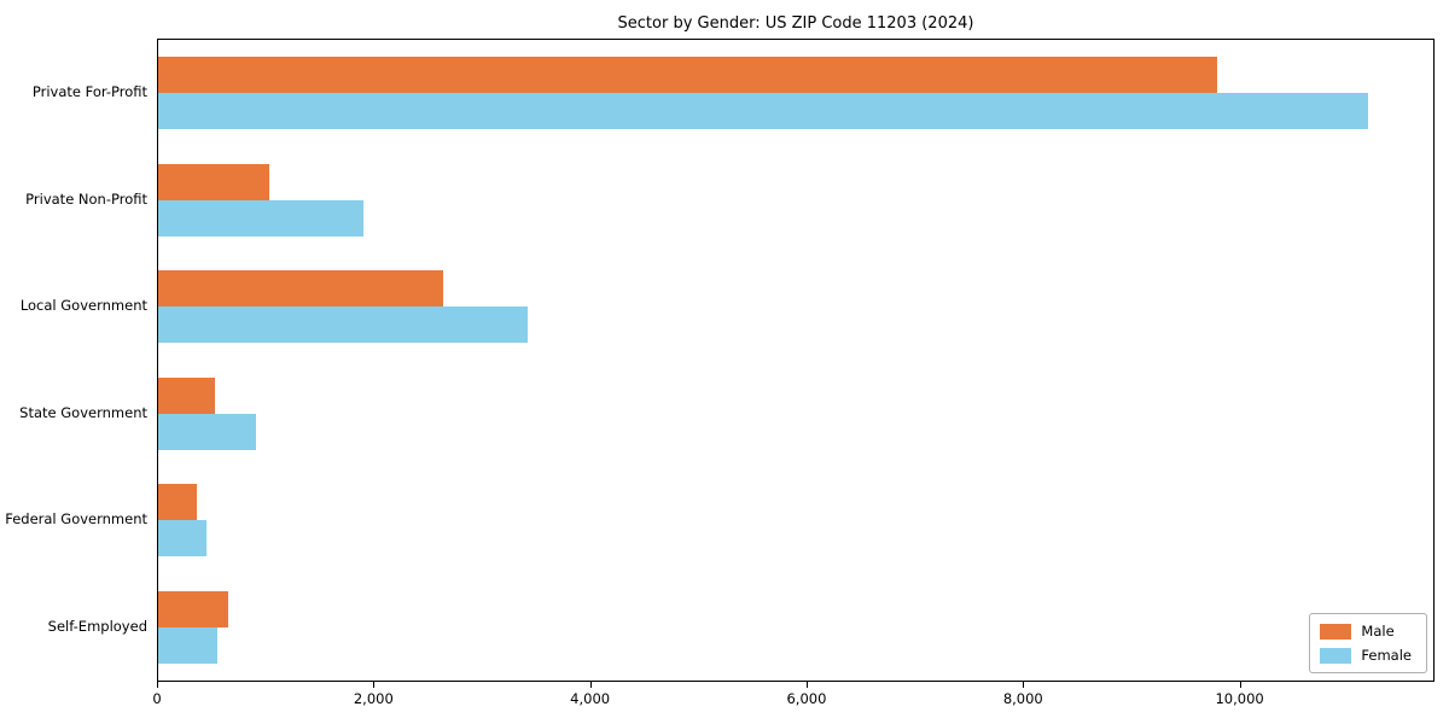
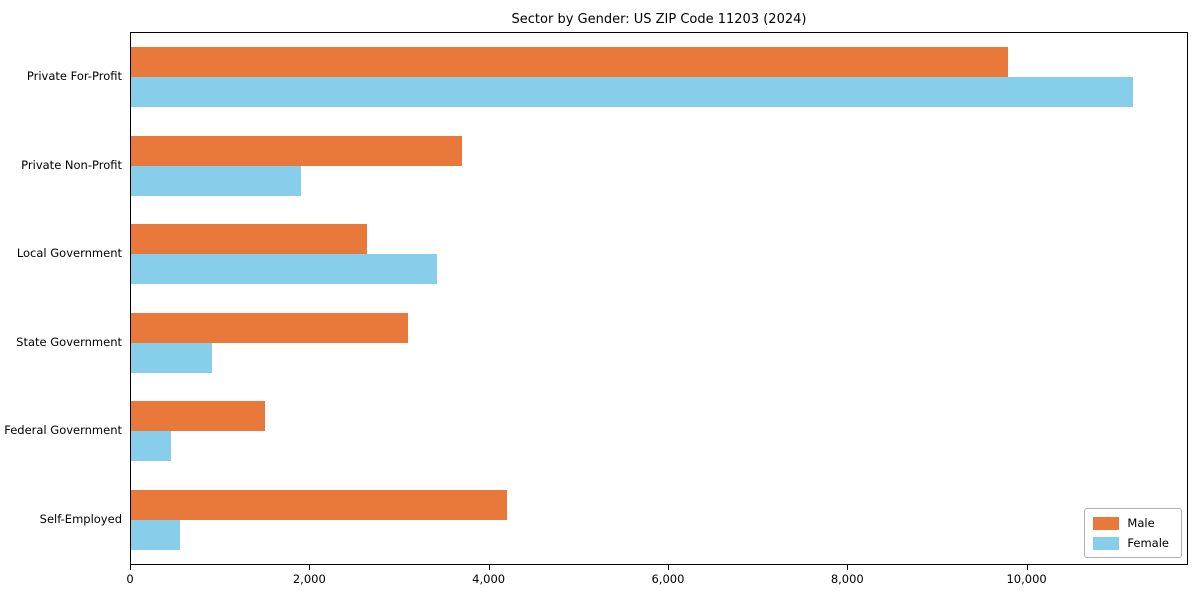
Male/Private Non-Profit: 1000 -> 3700
Male/State Government: 500 -> 3100
Male/Federal Government: 400 -> 1500
Male/Self-Employed: 600 -> 4200
